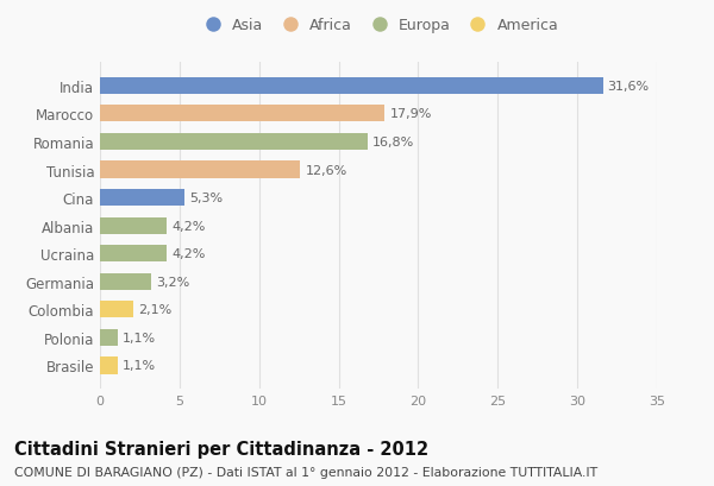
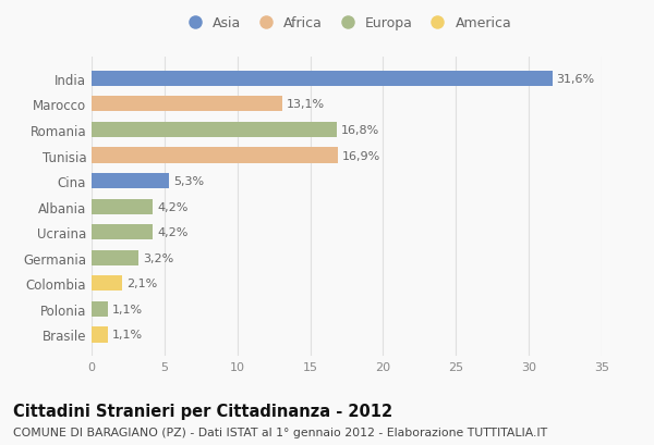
Marocco: 17,9% -> 13,1%
Tunisia: 12,6% -> 16,9%
